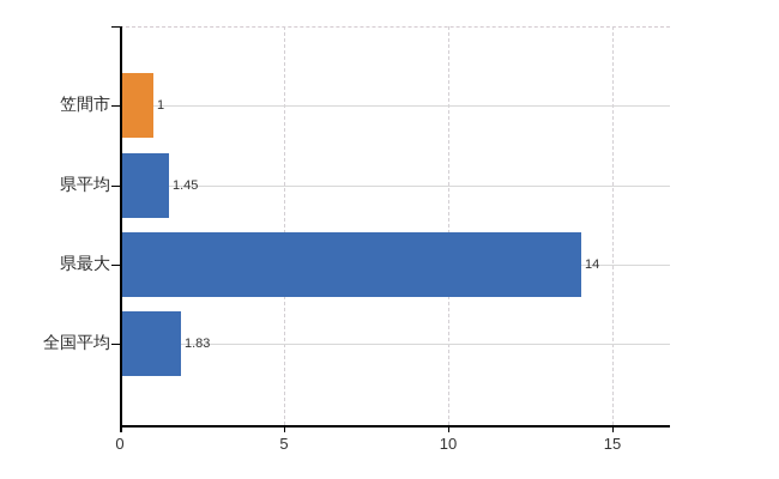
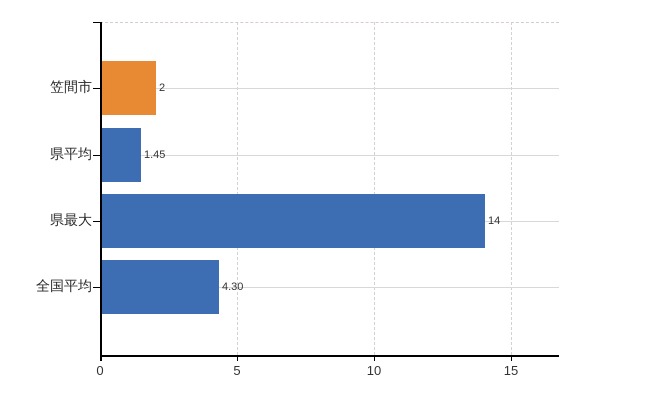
笠間市: 1 -> 2
全国平均: 1.83 -> 4.30
